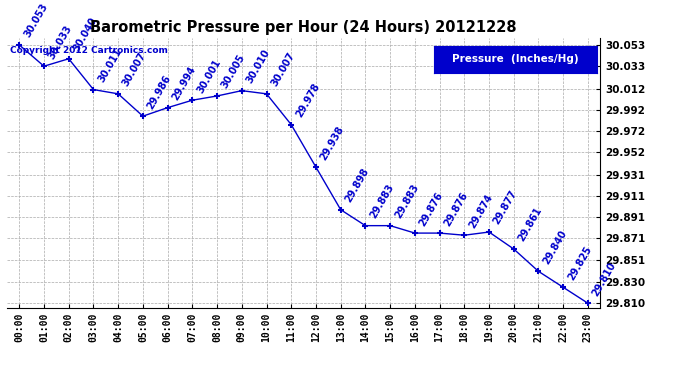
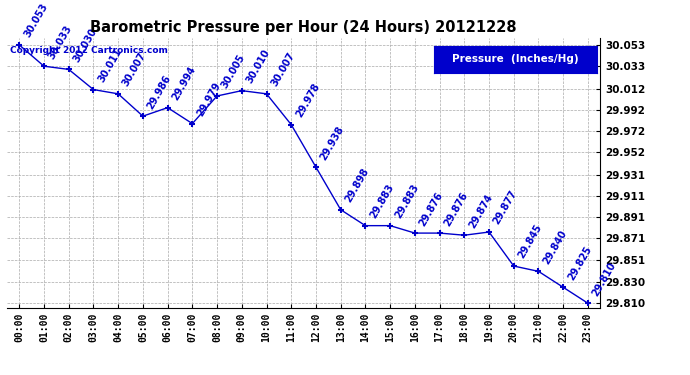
02:00: 30.040 -> 30.030
07:00: 30.001 -> 29.979
20:00: 29.861 -> 29.845
